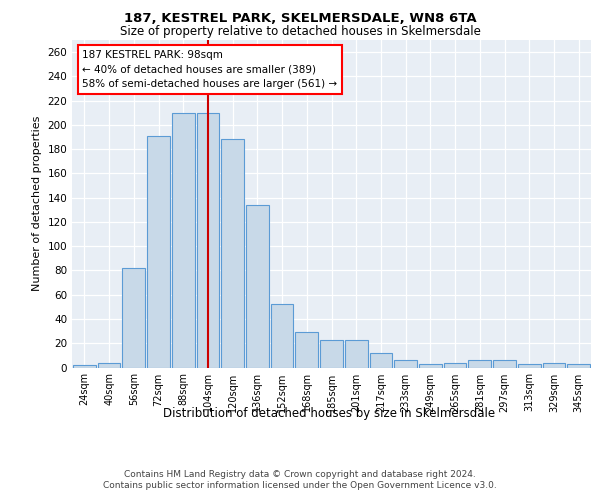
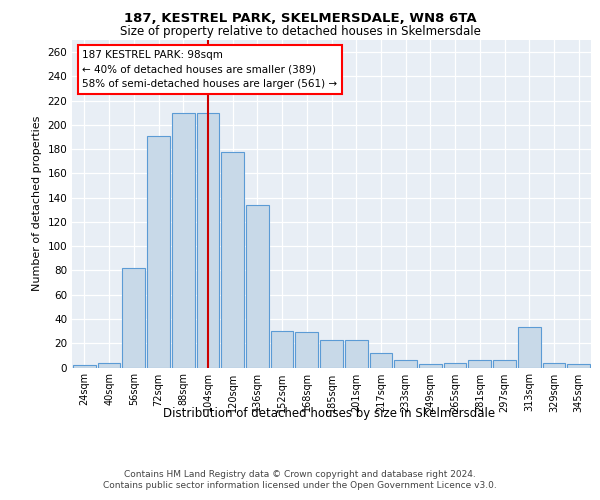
120sqm: 188 -> 178
152sqm: 52 -> 30
313sqm: 3 -> 33
